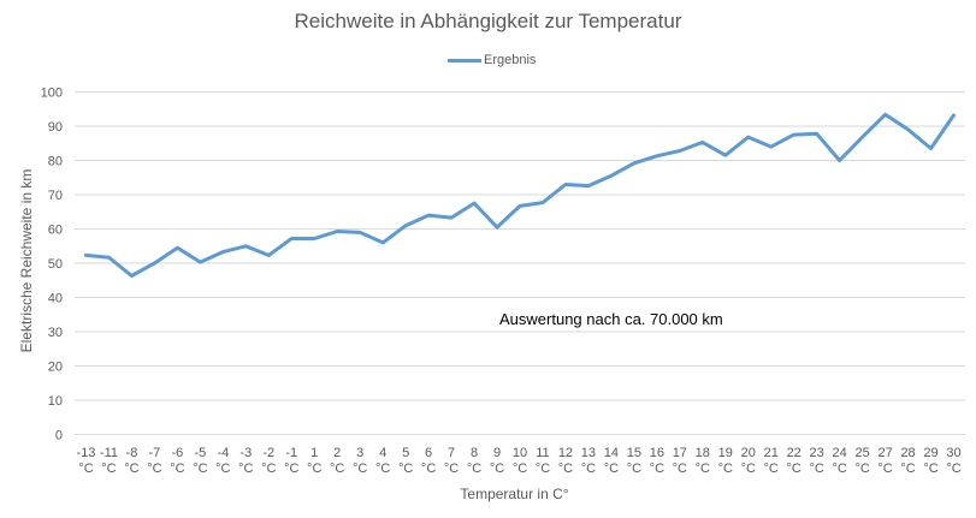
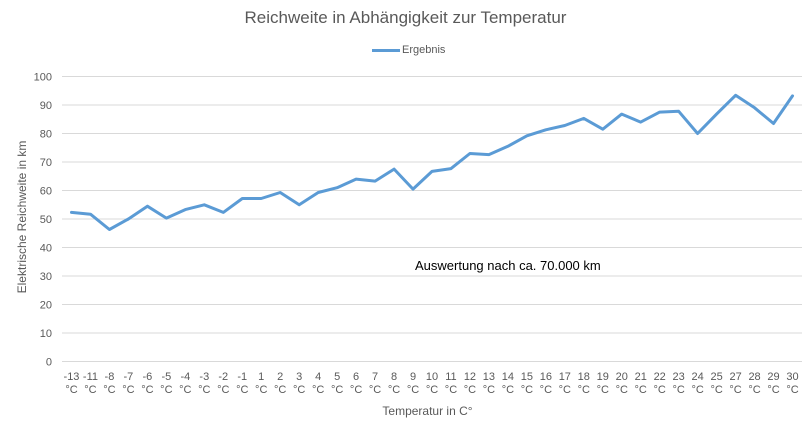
3 °C: 59 -> 55
4 °C: 56 -> 59
